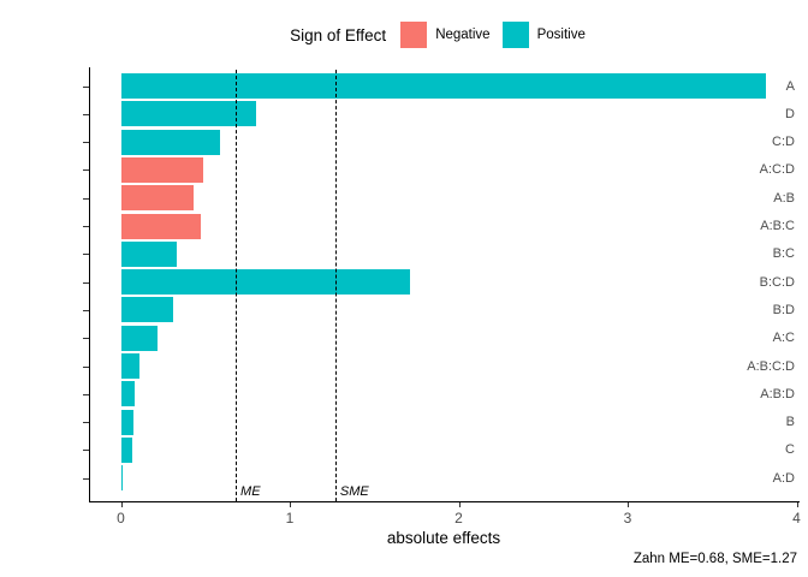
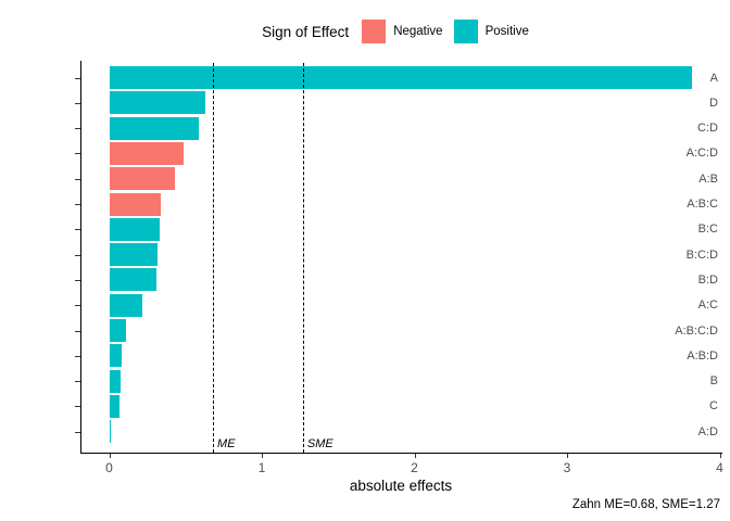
D: 0.80 -> 0.63
A:B:C: 0.47 -> 0.34
B:C:D: 1.71 -> 0.32
